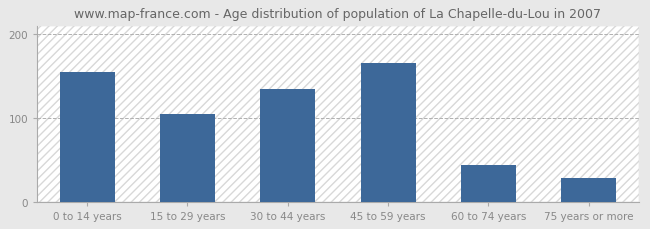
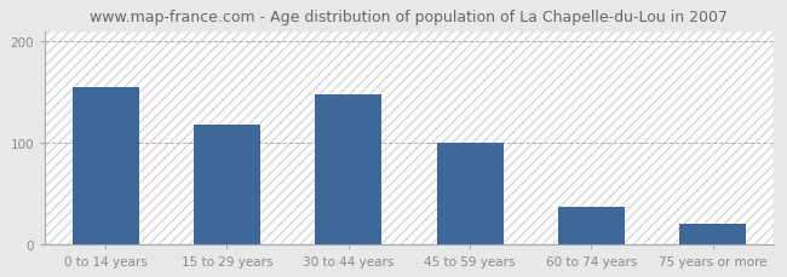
15 to 29 years: 104 -> 118
30 to 44 years: 134 -> 148
45 to 59 years: 166 -> 100
60 to 74 years: 44 -> 37
75 years or more: 28 -> 20
